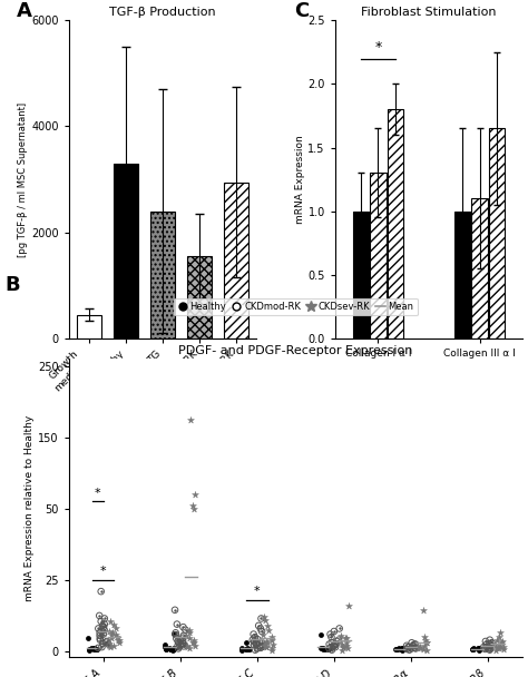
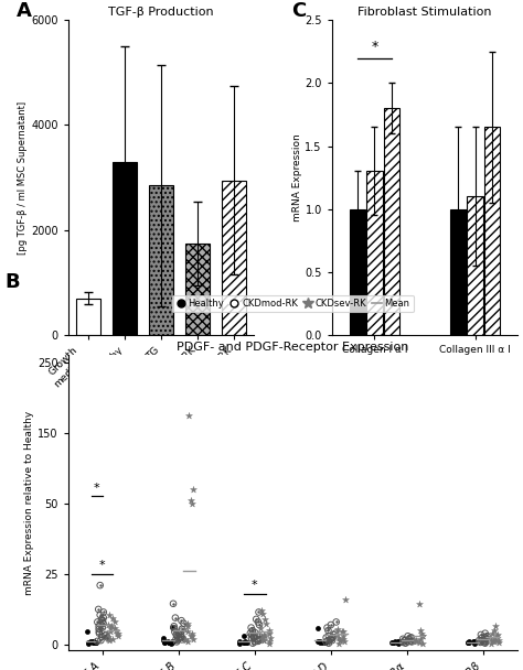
TGF-β Production/Growth medium: 450 -> 700
TGF-β Production/TG: 2400 -> 2850
TGF-β Production/CKDmod-RK: 1550 -> 1750
